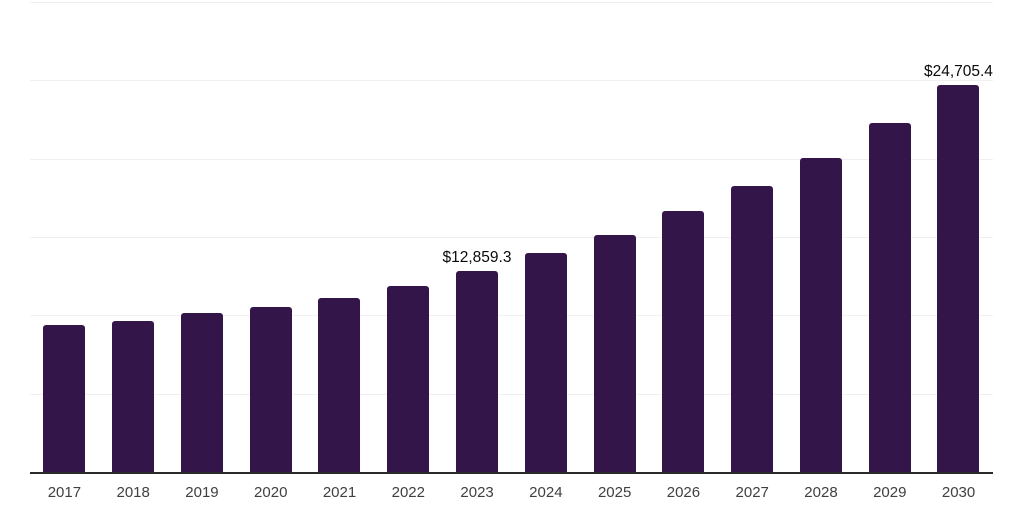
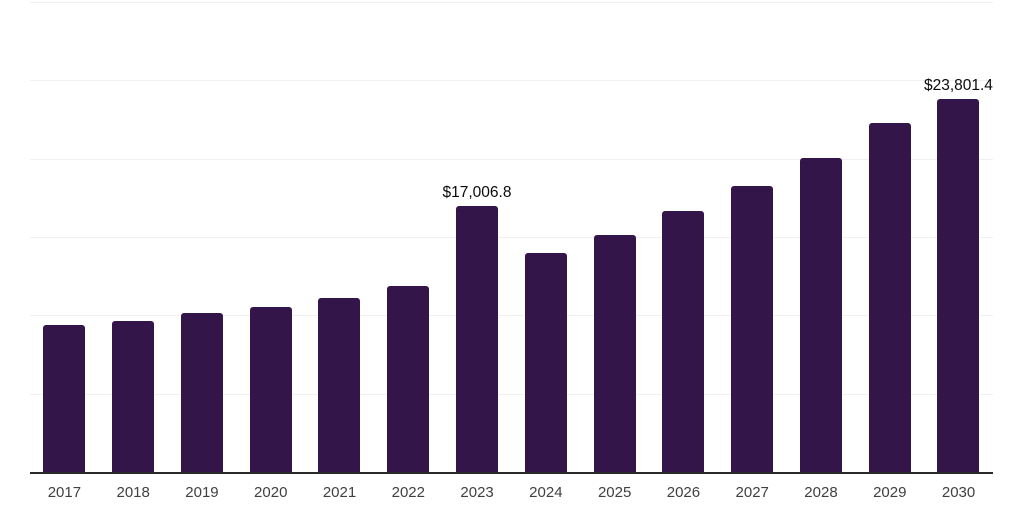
2023: $12,859.3 -> $17,006.8
2030: $24,705.4 -> $23,801.4
